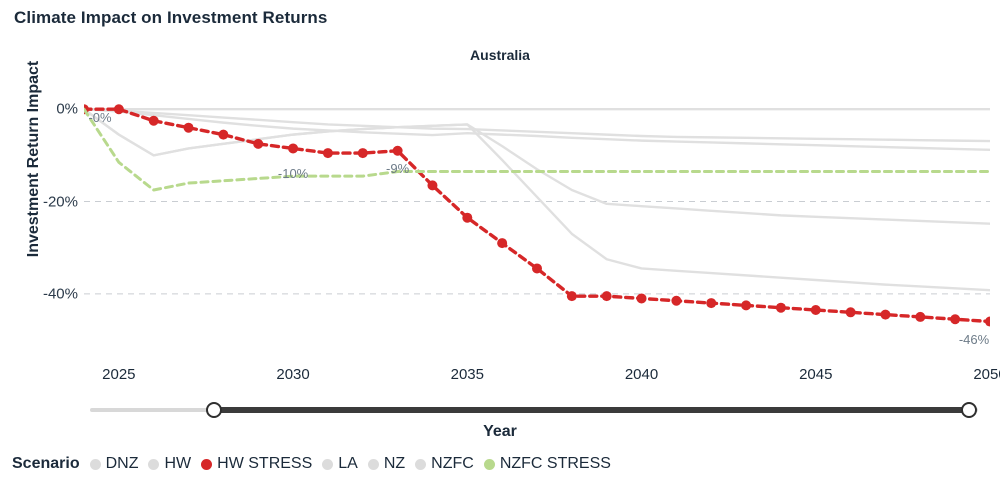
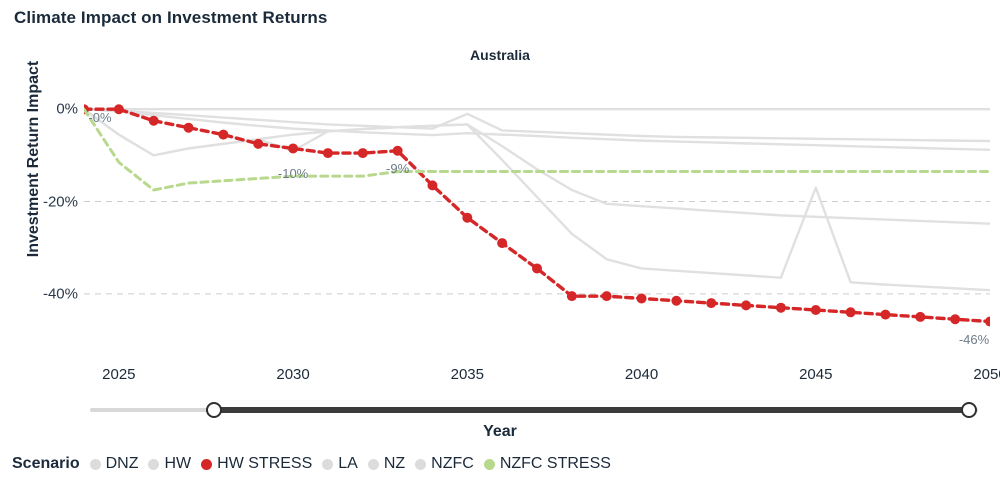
NZ/2030: -6% -> -9%
HW/2035: -4% -> -1%
NZFC/2045: -37% -> -17%
